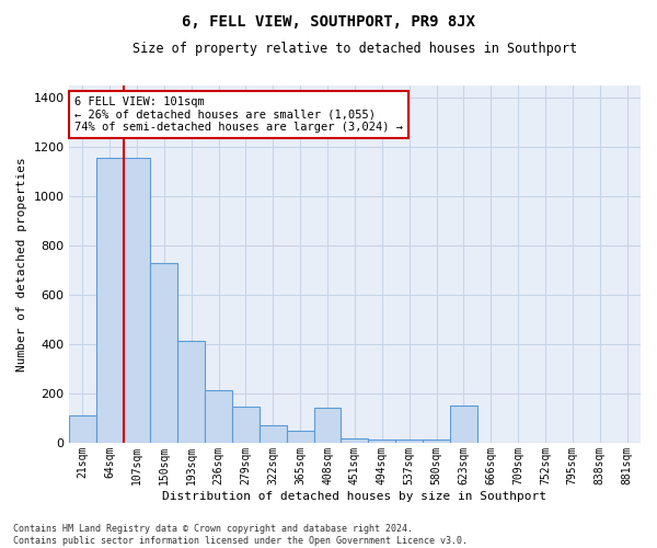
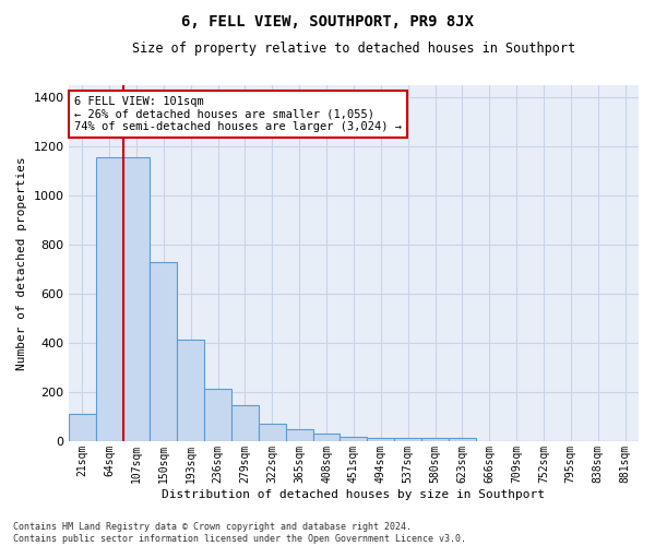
408sqm: 140 -> 30
623sqm: 150 -> 12
